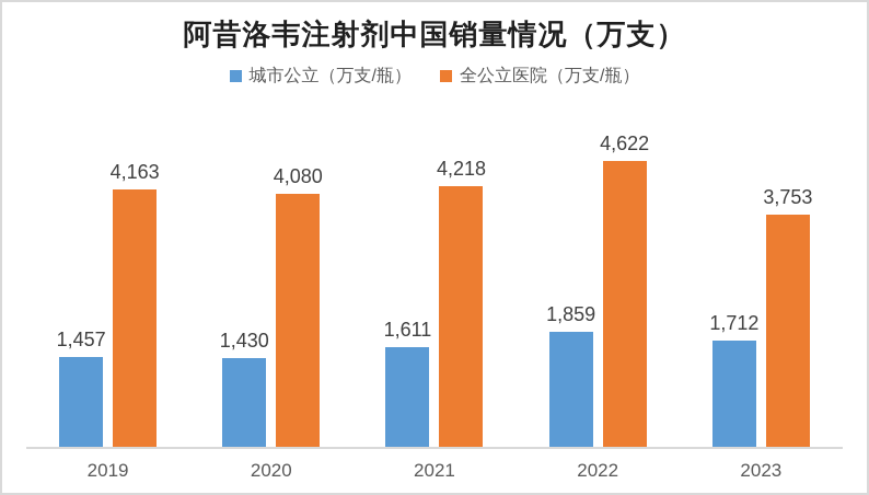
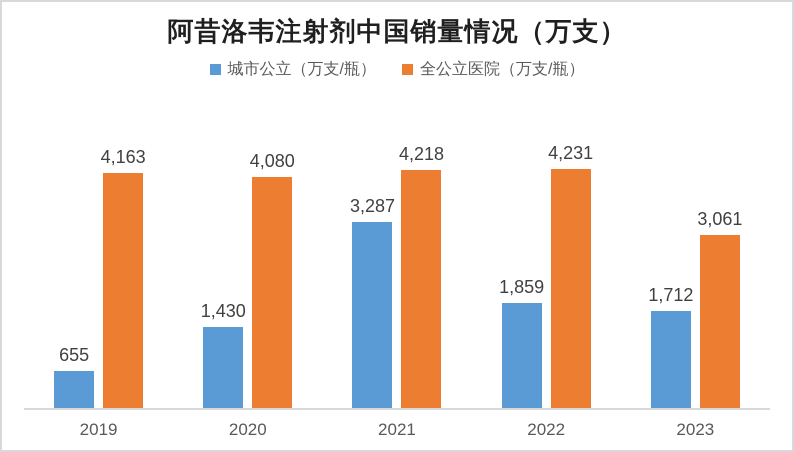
城市公立（万支/瓶）/2019: 1,457 -> 655
城市公立（万支/瓶）/2021: 1,611 -> 3,287
全公立医院（万支/瓶）/2022: 4,622 -> 4,231
全公立医院（万支/瓶）/2023: 3,753 -> 3,061
